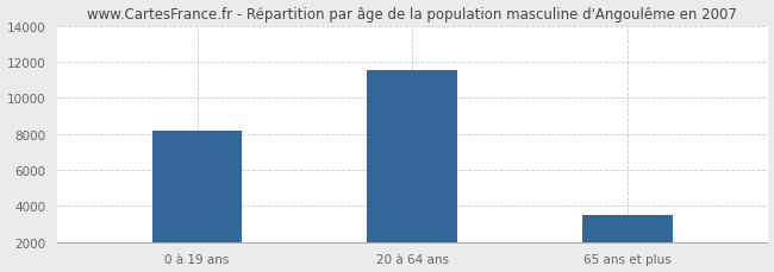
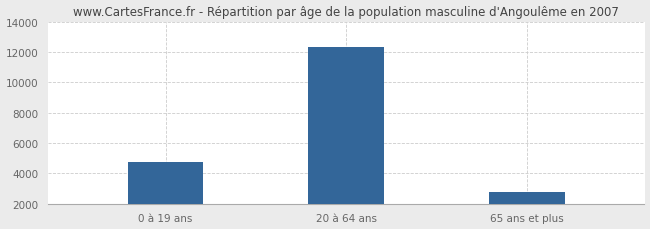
0 à 19 ans: 8200 -> 4800
20 à 64 ans: 11500 -> 12400
65 ans et plus: 3500 -> 2800
